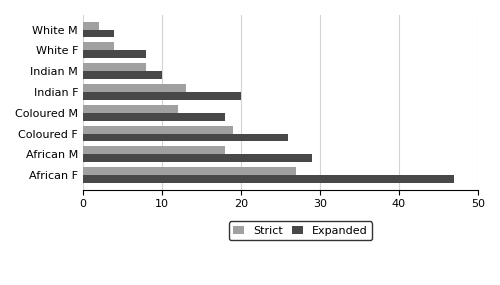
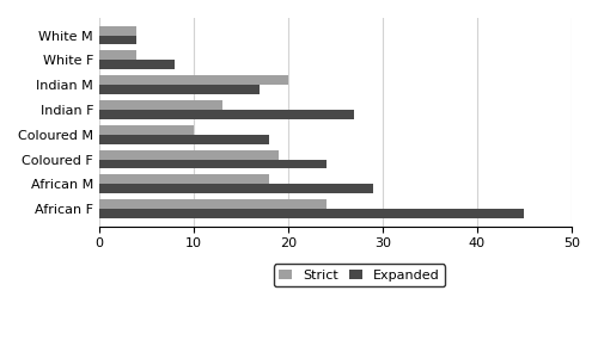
Strict/White M: 2 -> 4
Strict/Indian M: 8 -> 20
Expanded/Indian M: 10 -> 17
Expanded/Indian F: 20 -> 27
Strict/Coloured M: 12 -> 10
Expanded/Coloured F: 26 -> 24
Strict/African F: 27 -> 24
Expanded/African F: 47 -> 45
